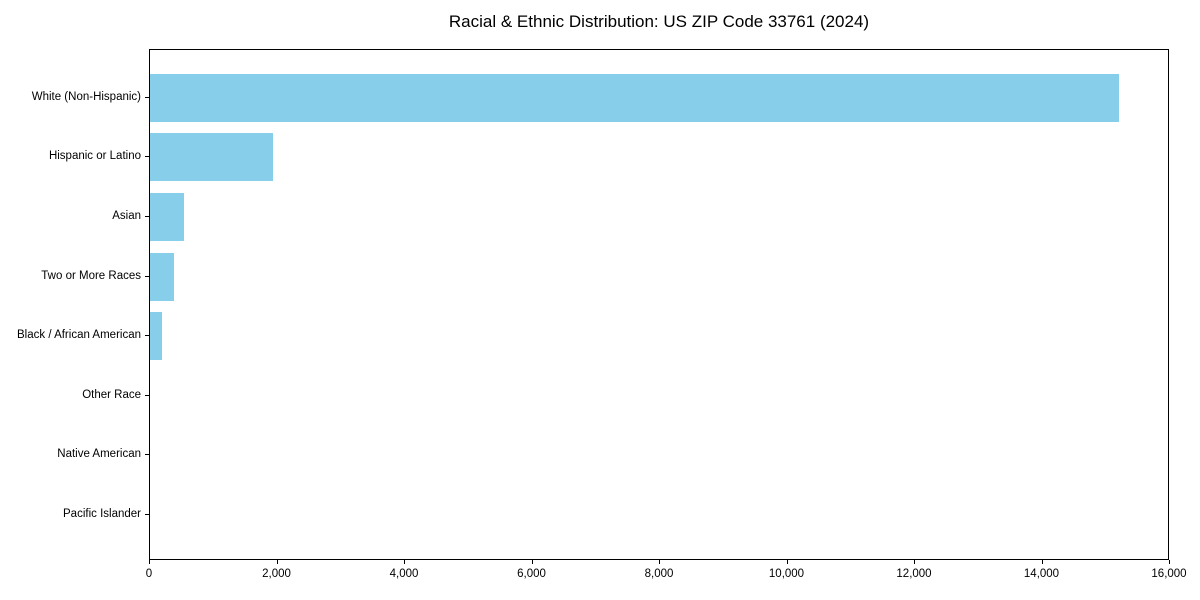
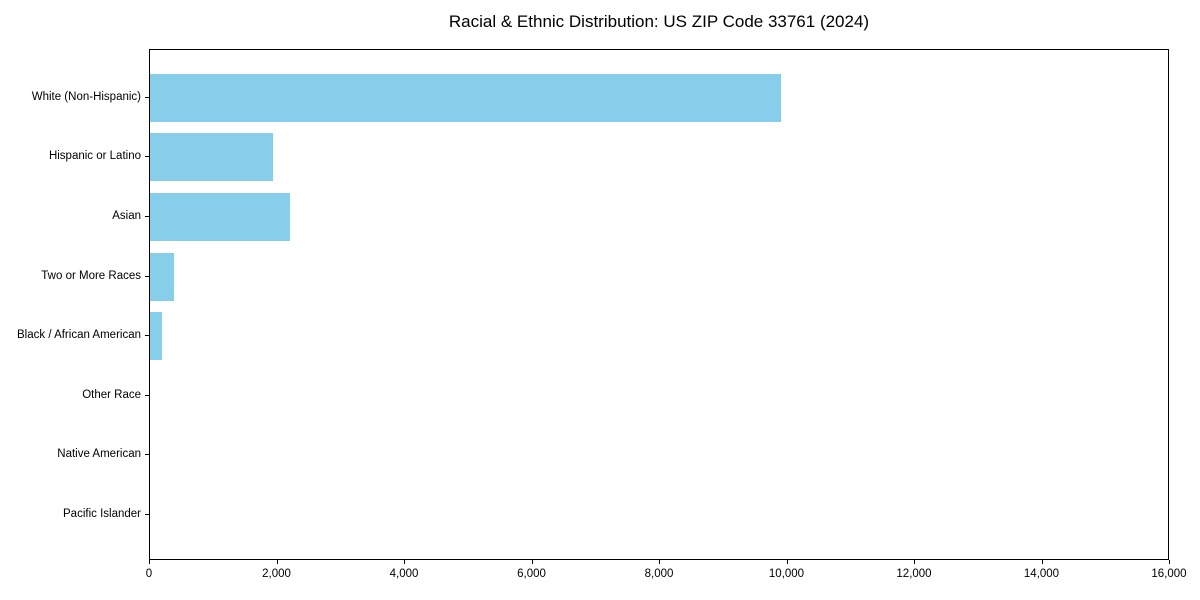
White (Non-Hispanic): 15200 -> 9900
Asian: 500 -> 2200
